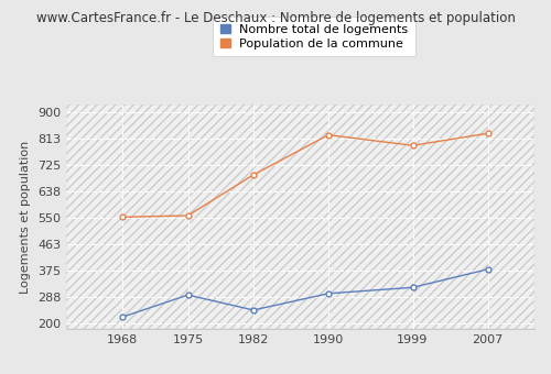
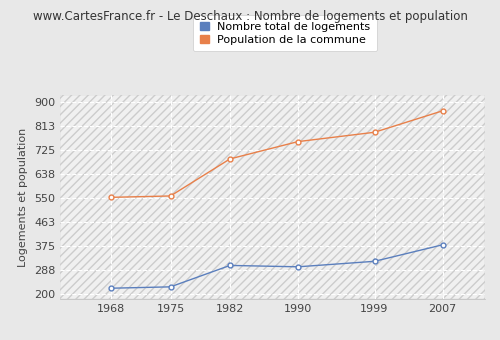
Nombre total de logements/1975: 295 -> 227
Nombre total de logements/1982: 245 -> 305
Population de la commune/1990: 825 -> 756
Population de la commune/2007: 830 -> 868
